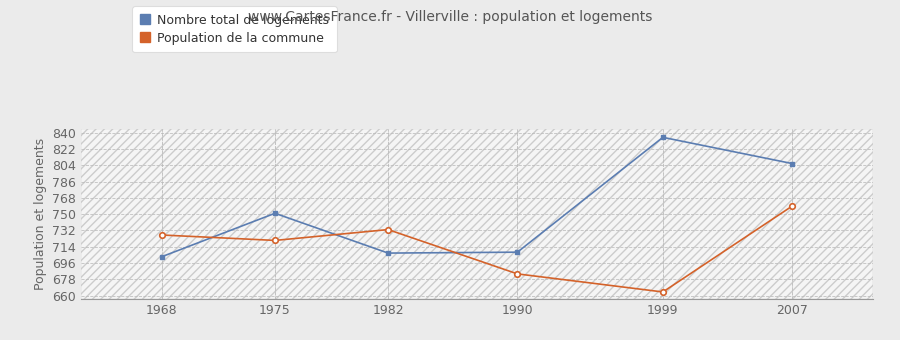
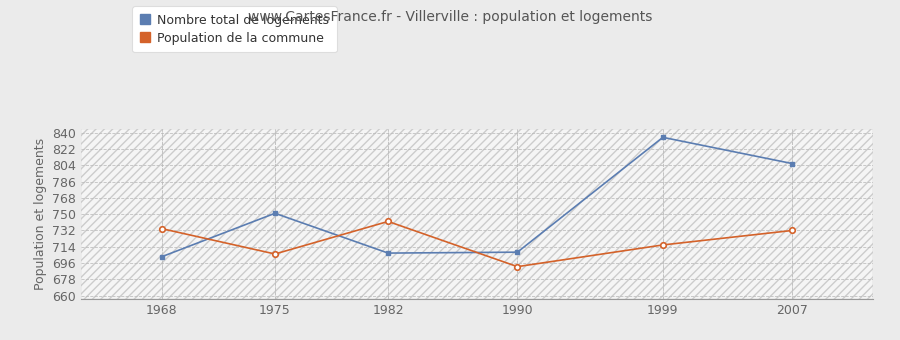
Population de la commune/1968: 727 -> 734
Population de la commune/1975: 721 -> 706
Population de la commune/1982: 733 -> 742
Population de la commune/1990: 684 -> 692
Population de la commune/1999: 664 -> 716
Population de la commune/2007: 759 -> 732
